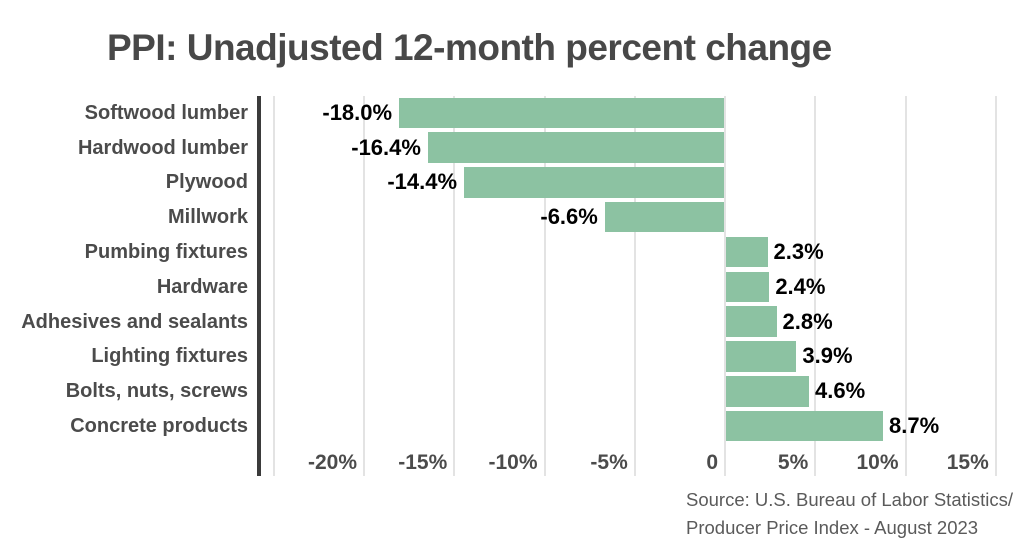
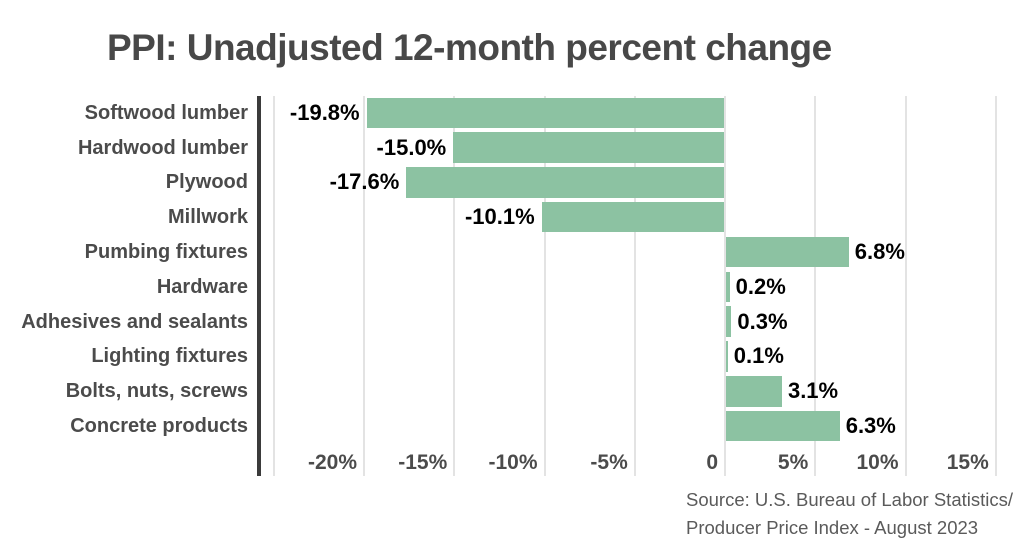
Softwood lumber: -18.0% -> -19.8%
Hardwood lumber: -16.4% -> -15.0%
Plywood: -14.4% -> -17.6%
Millwork: -6.6% -> -10.1%
Pumbing fixtures: 2.3% -> 6.8%
Hardware: 2.4% -> 0.2%
Adhesives and sealants: 2.8% -> 0.3%
Lighting fixtures: 3.9% -> 0.1%
Bolts, nuts, screws: 4.6% -> 3.1%
Concrete products: 8.7% -> 6.3%
